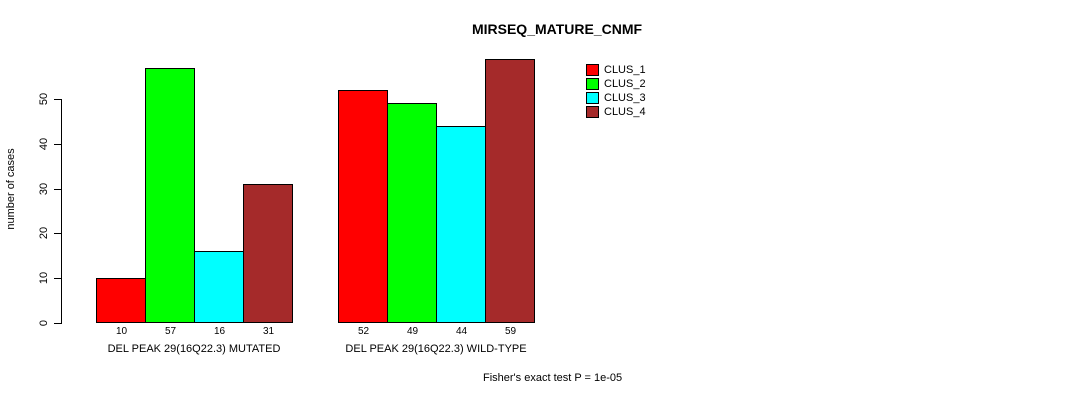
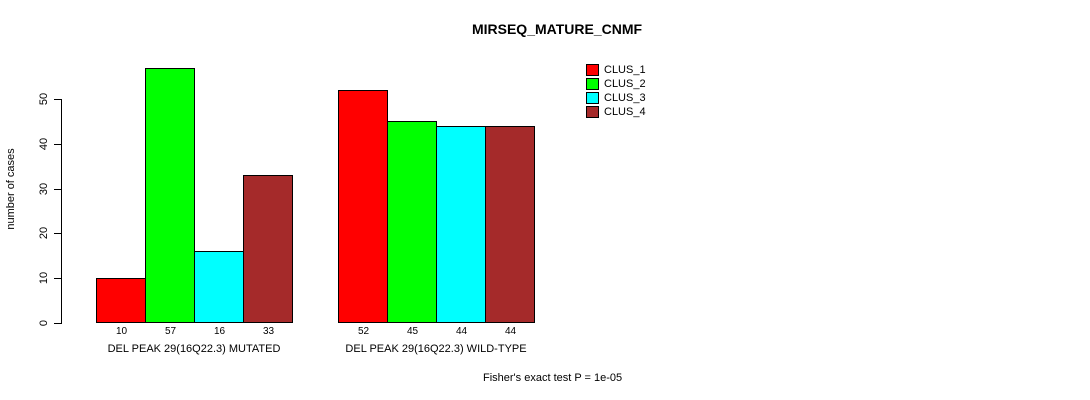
CLUS_4/DEL PEAK 29(16Q22.3) MUTATED: 31 -> 33
CLUS_2/DEL PEAK 29(16Q22.3) WILD-TYPE: 49 -> 45
CLUS_4/DEL PEAK 29(16Q22.3) WILD-TYPE: 59 -> 44
